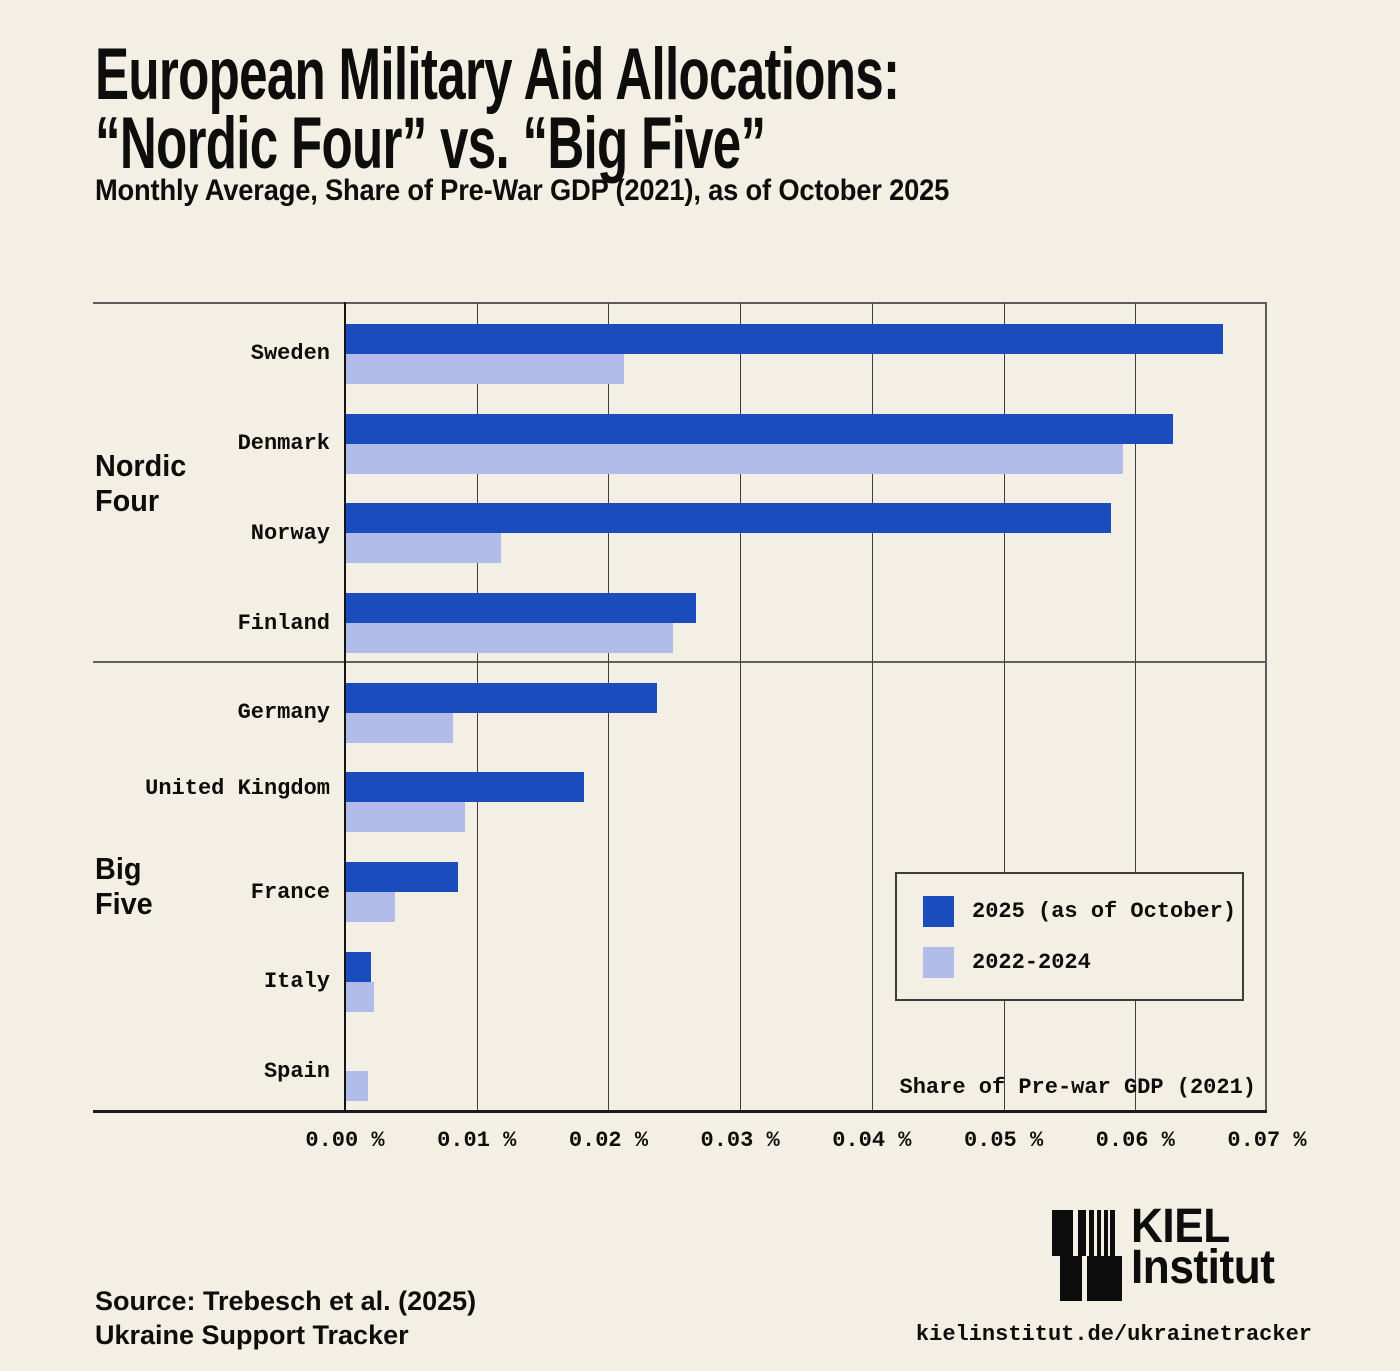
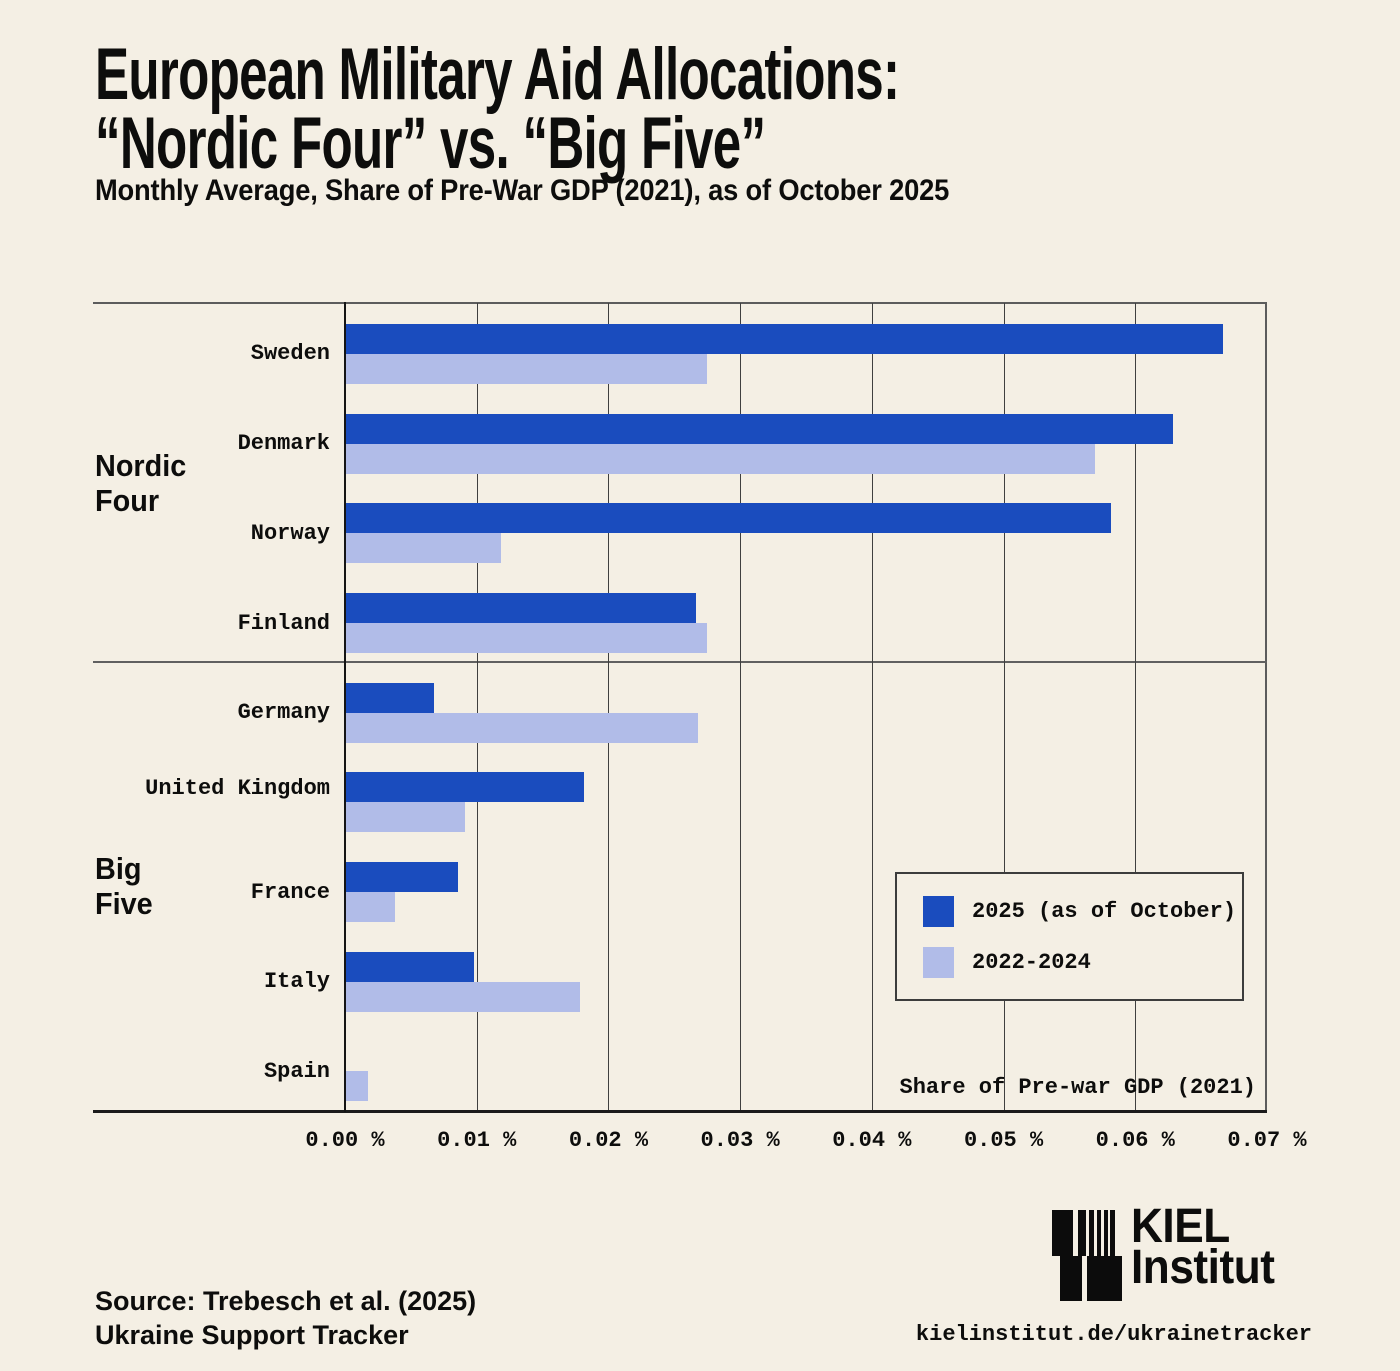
2022-2024/Sweden: 0.0211% -> 0.0274%
2022-2024/Denmark: 0.0590% -> 0.0569%
2022-2024/Finland: 0.0248% -> 0.0274%
2025 (as of October)/Germany: 0.0236% -> 0.0067%
2022-2024/Germany: 0.0081% -> 0.0267%
2025 (as of October)/Italy: 0.0019% -> 0.0097%
2022-2024/Italy: 0.0021% -> 0.0178%
